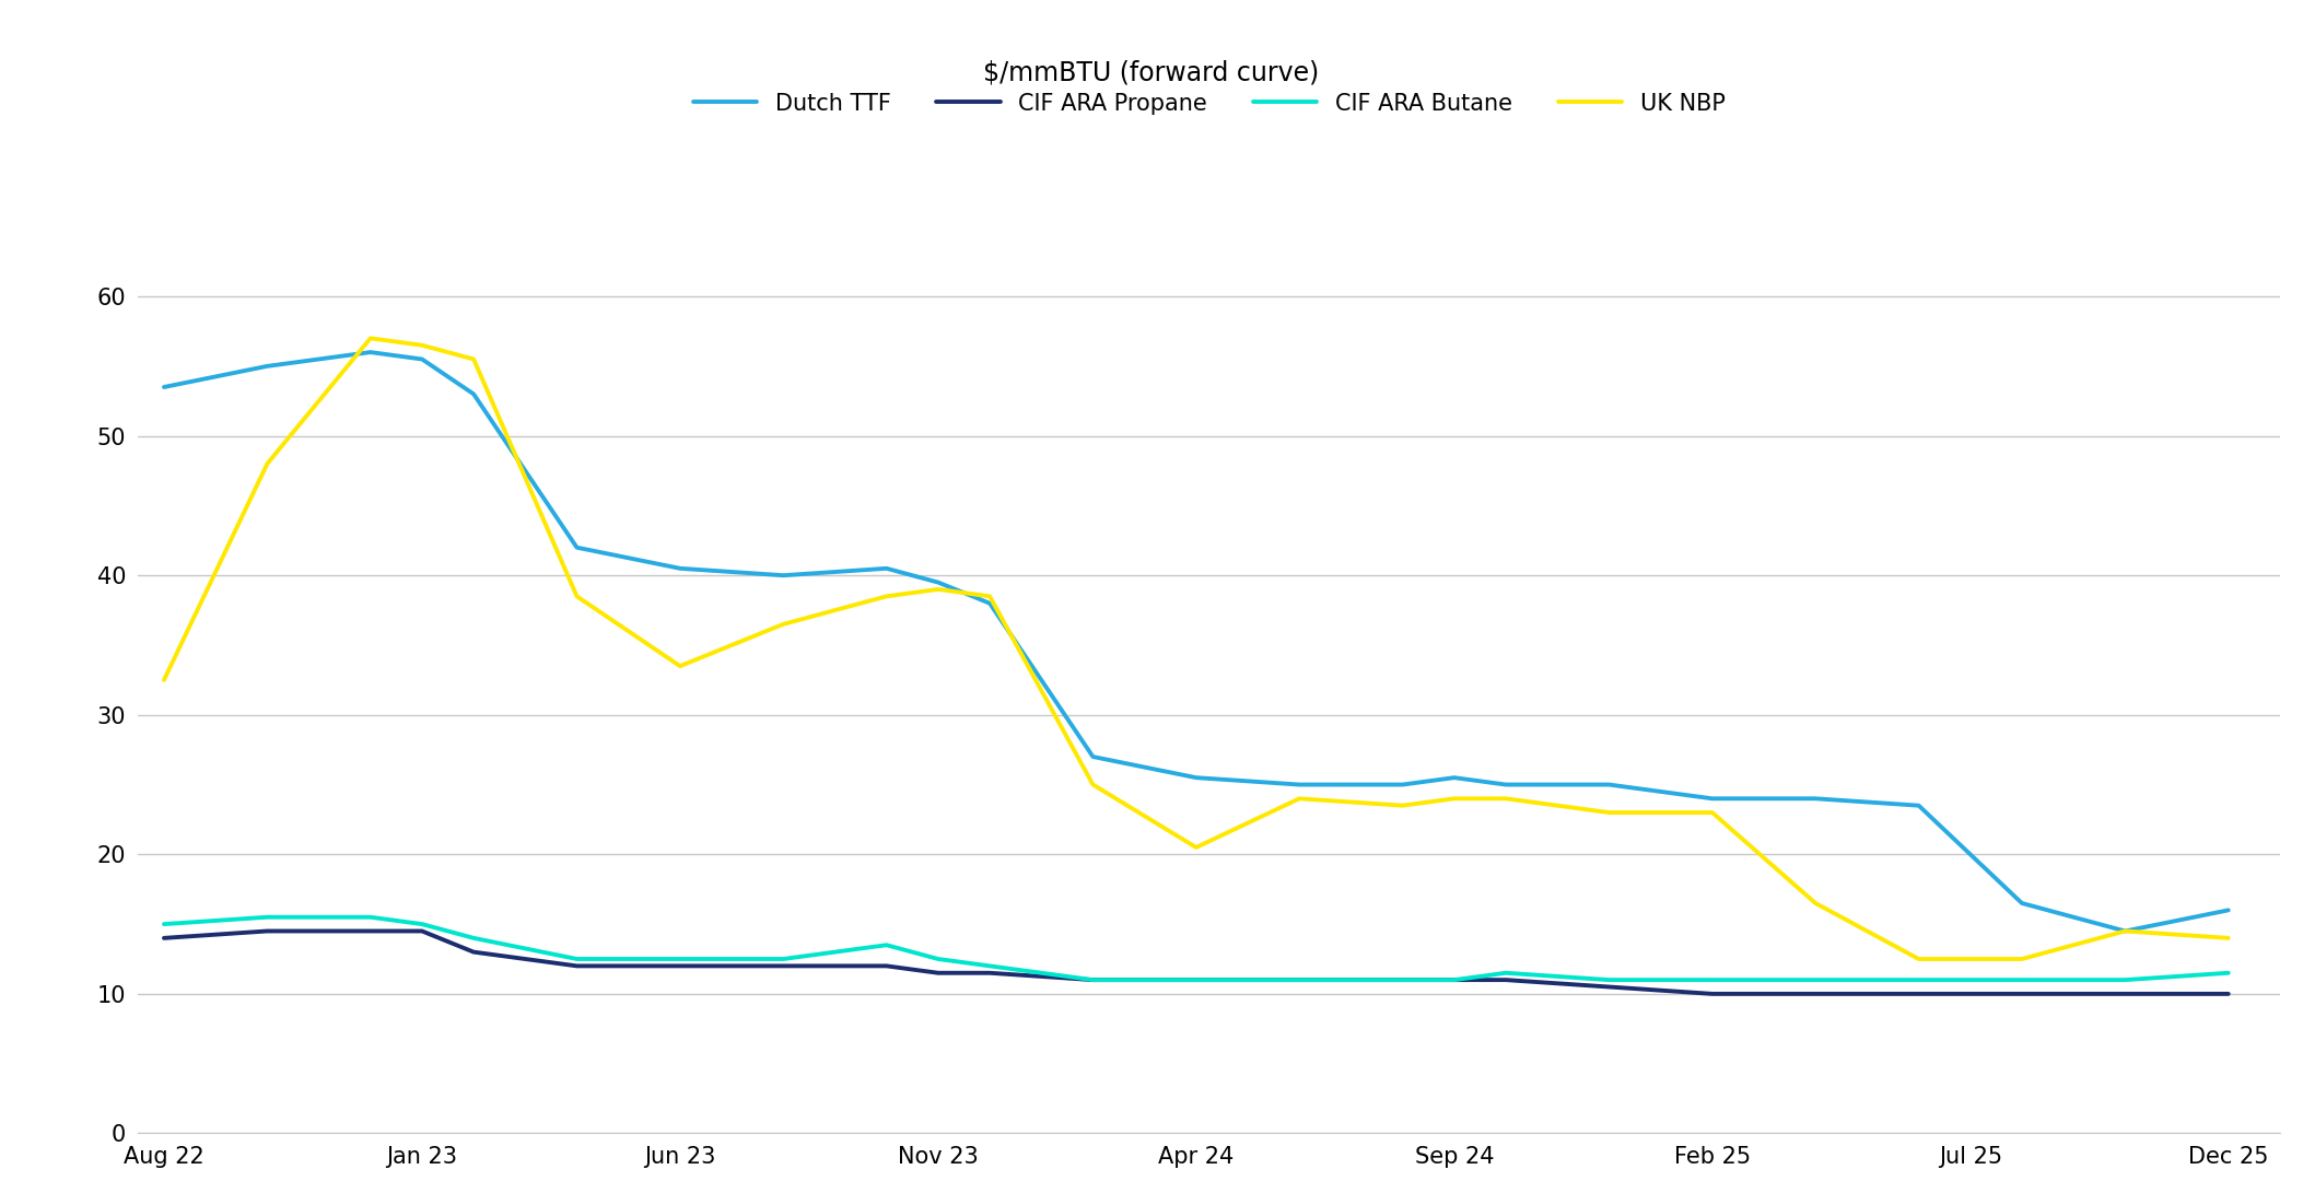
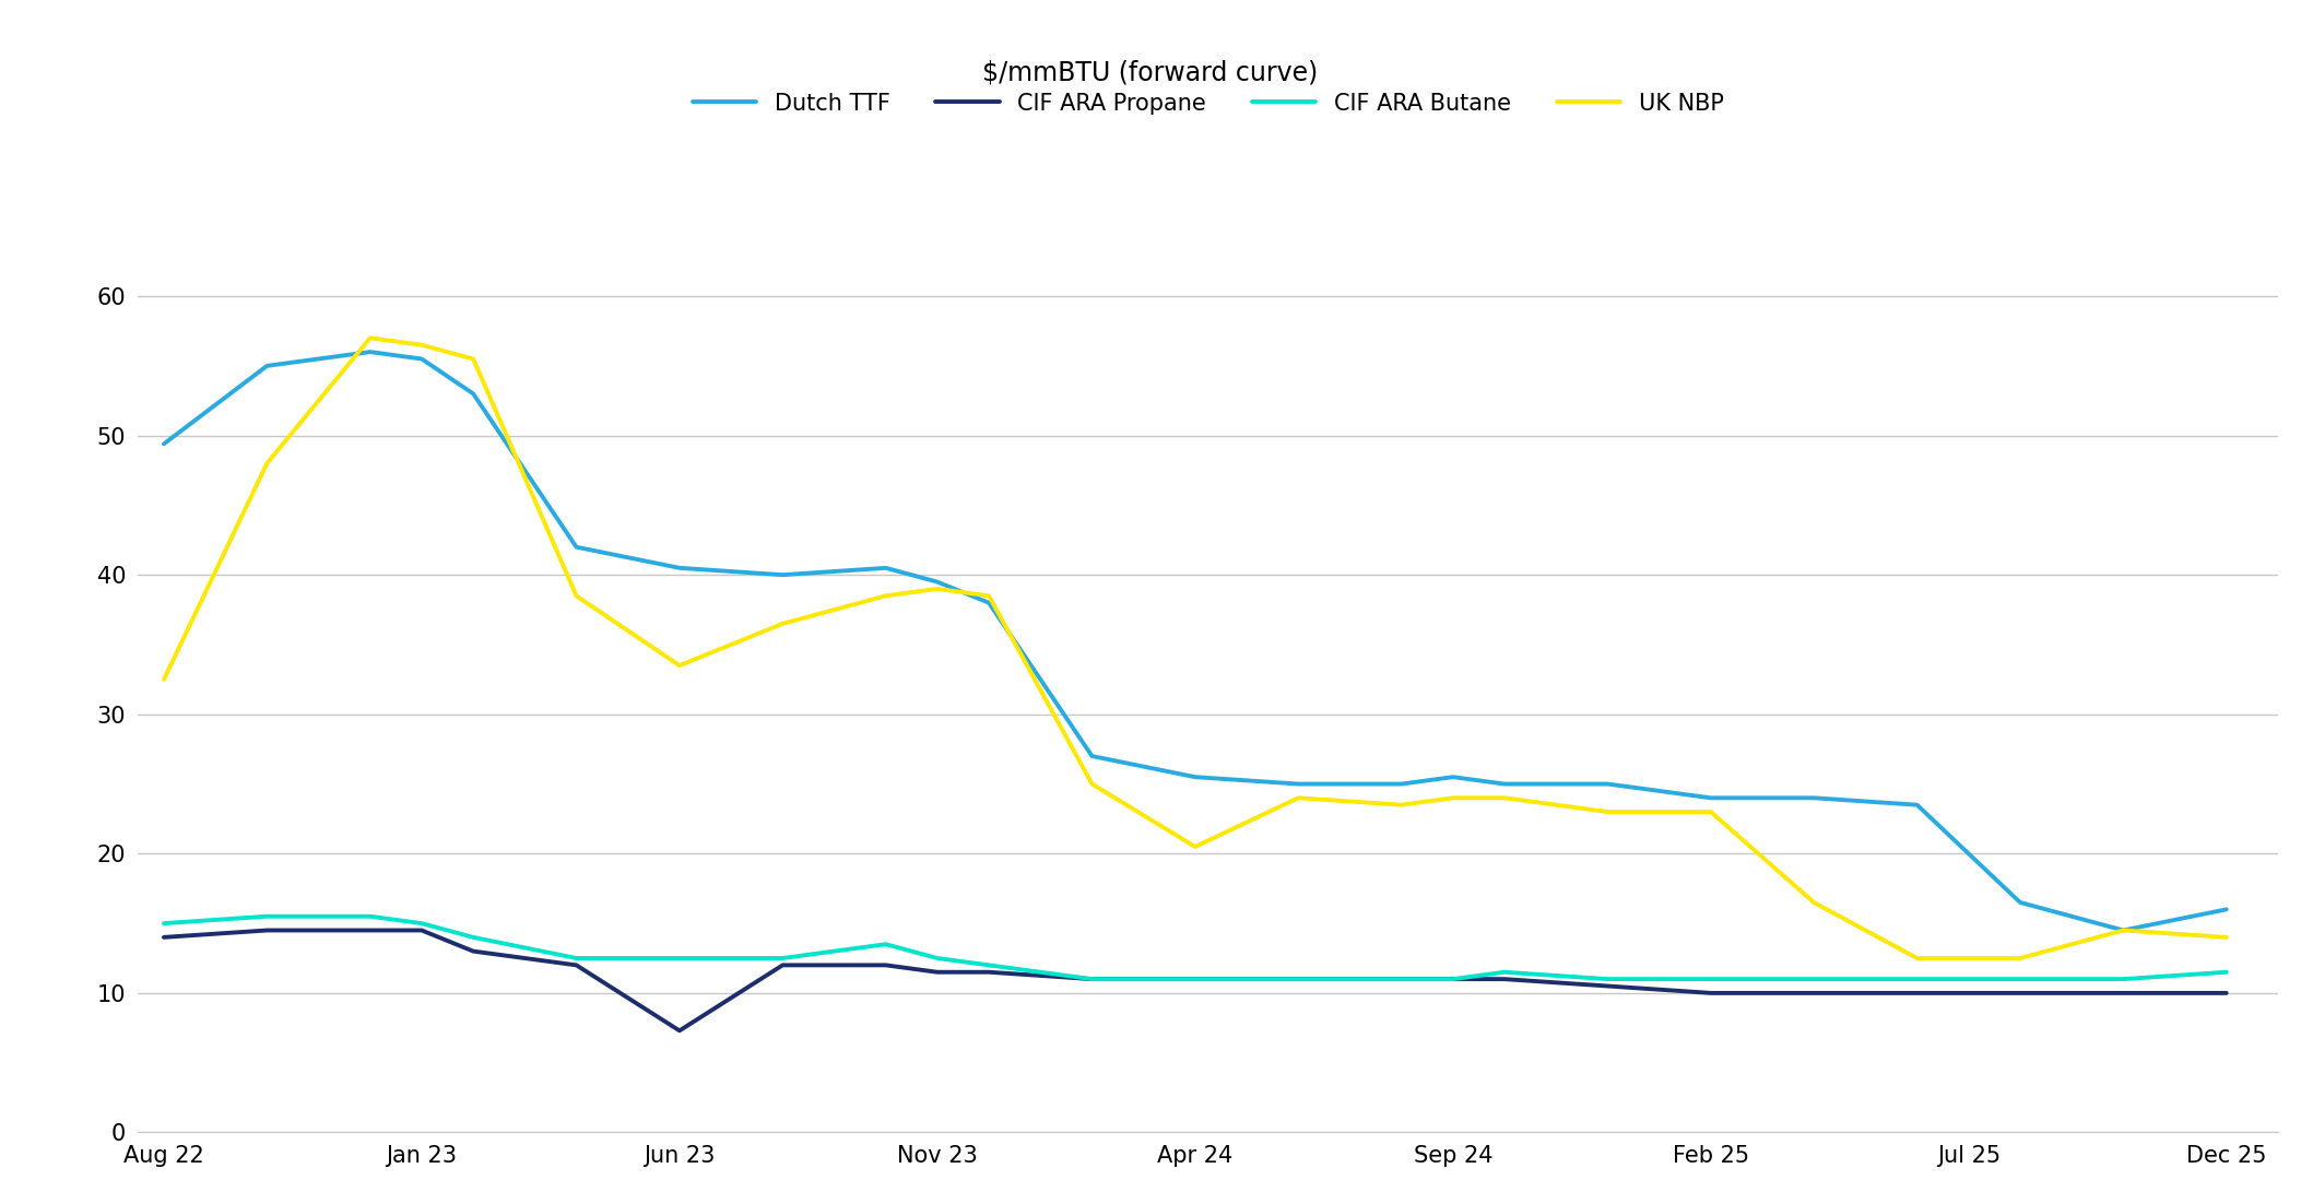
Dutch TTF/Aug 22: 53.5 -> 49.4
CIF ARA Propane/Jun 23: 12.0 -> 7.3
